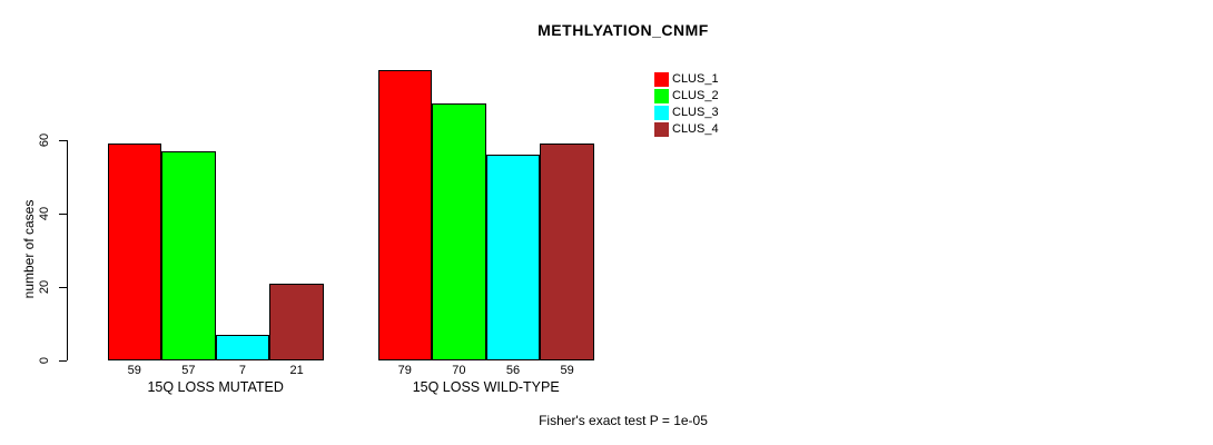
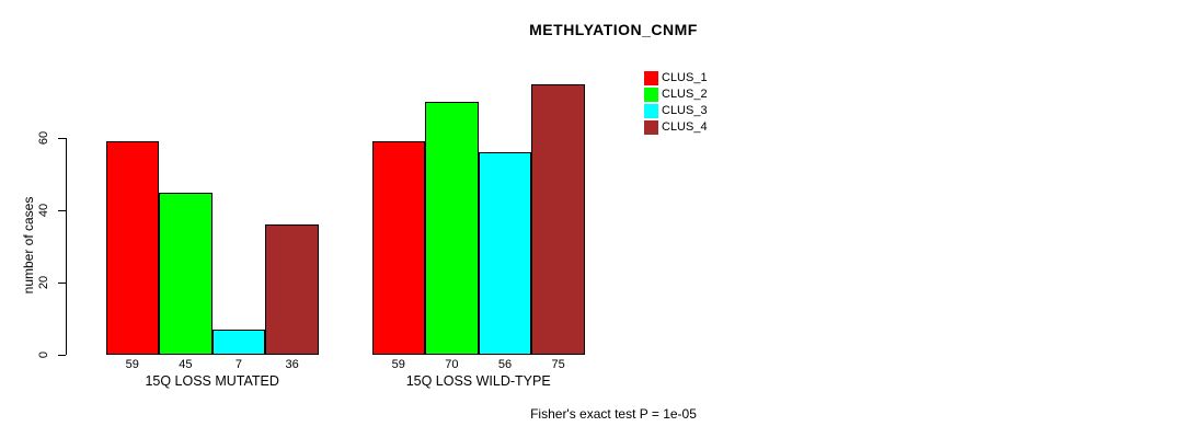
CLUS_2/15Q LOSS MUTATED: 57 -> 45
CLUS_4/15Q LOSS MUTATED: 21 -> 36
CLUS_1/15Q LOSS WILD-TYPE: 79 -> 59
CLUS_4/15Q LOSS WILD-TYPE: 59 -> 75
